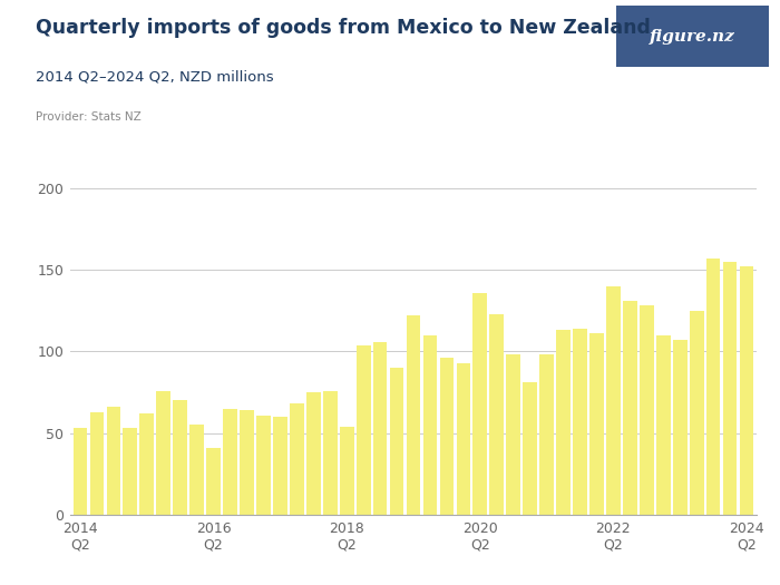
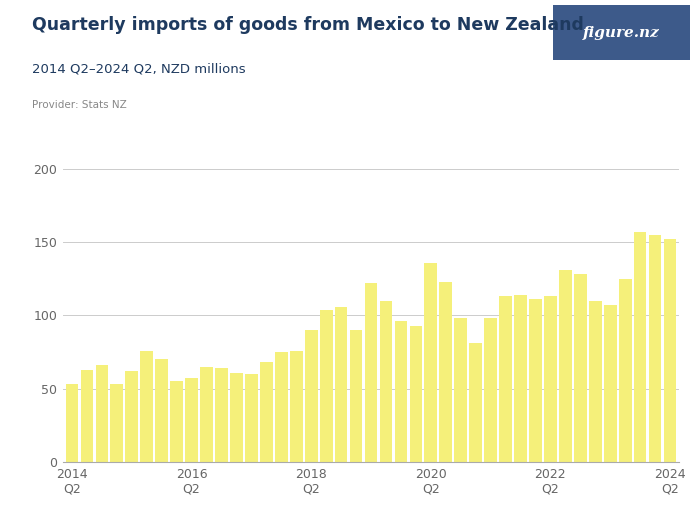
2016 Q2: 41 -> 57
2018 Q2: 54 -> 90
2022 Q2: 140 -> 113
